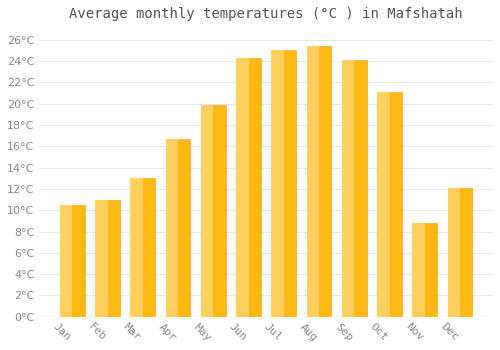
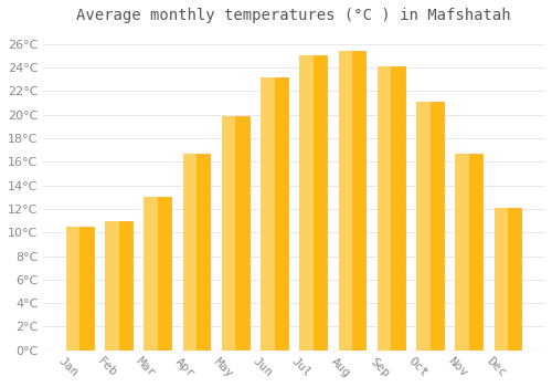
Jun: 24.3°C -> 23.2°C
Nov: 8.8°C -> 16.7°C
